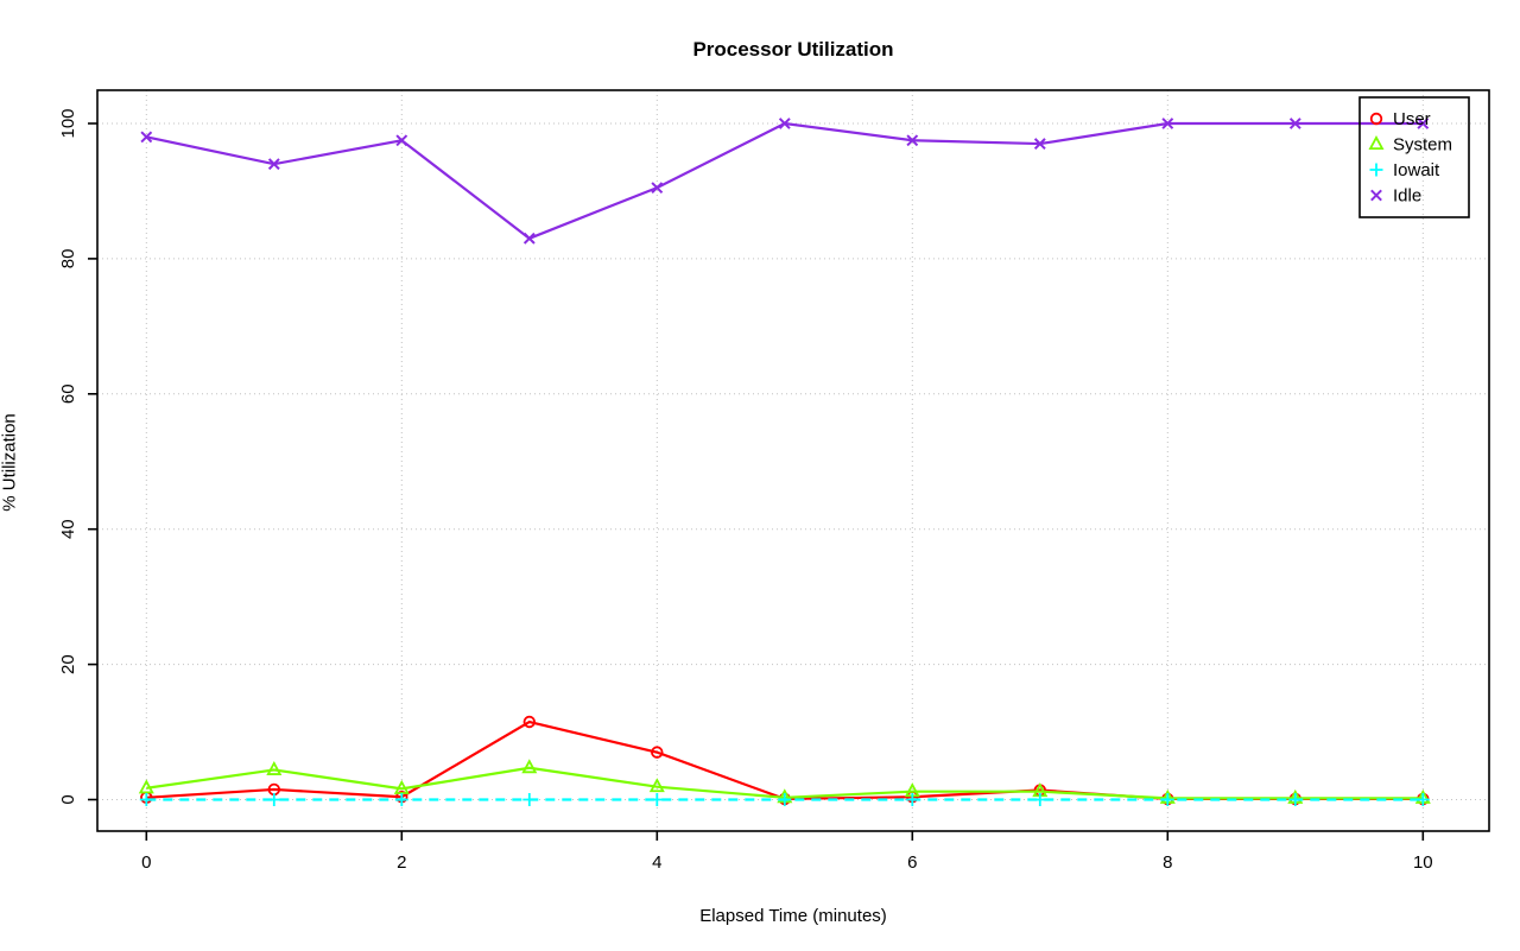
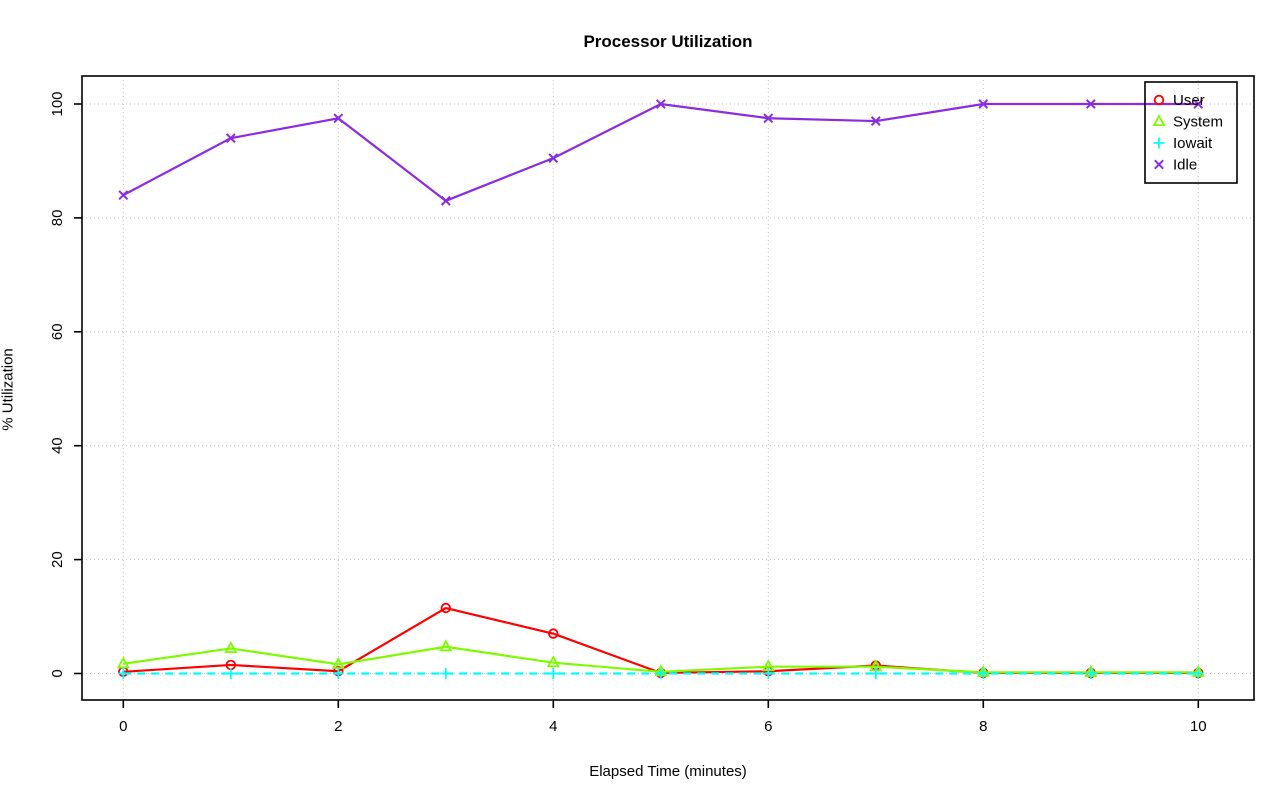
Idle/0: 98 -> 84
